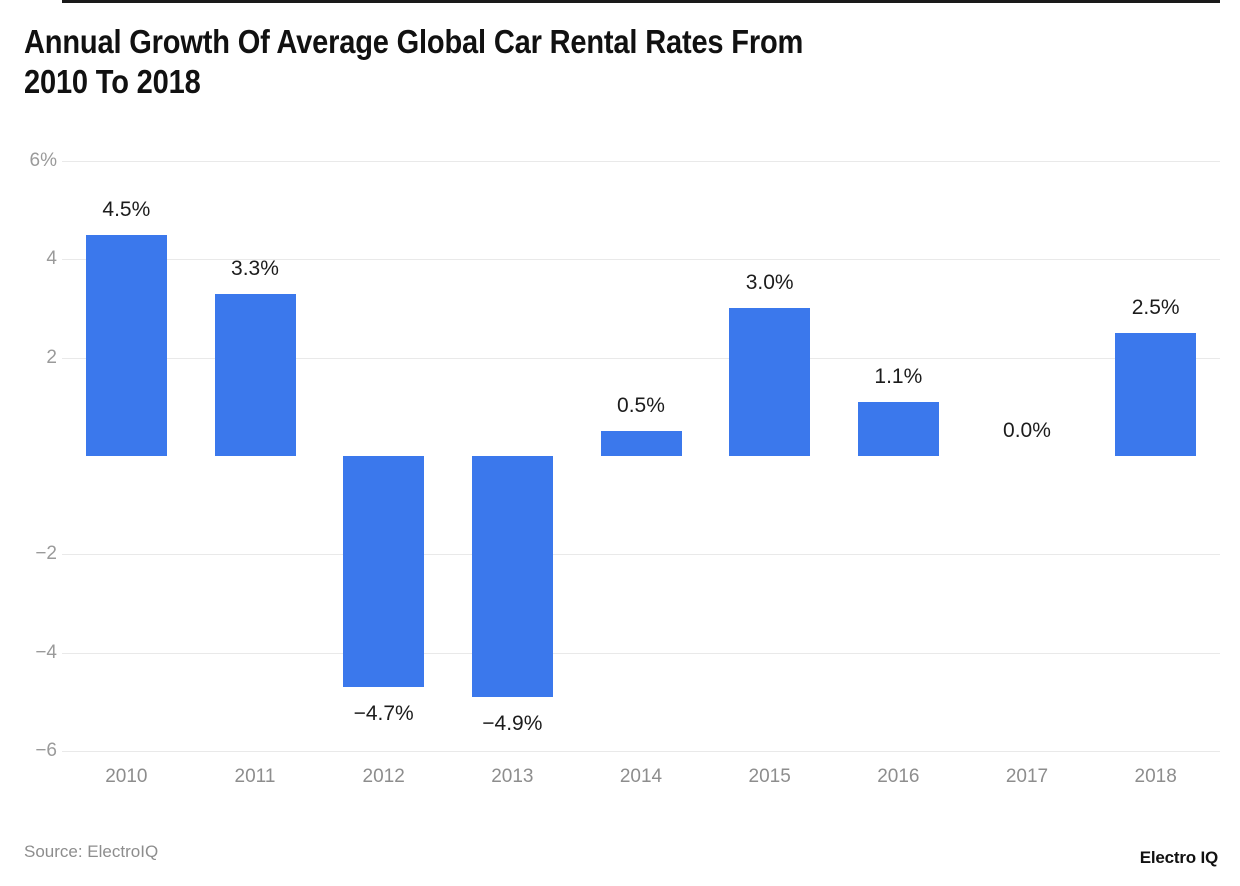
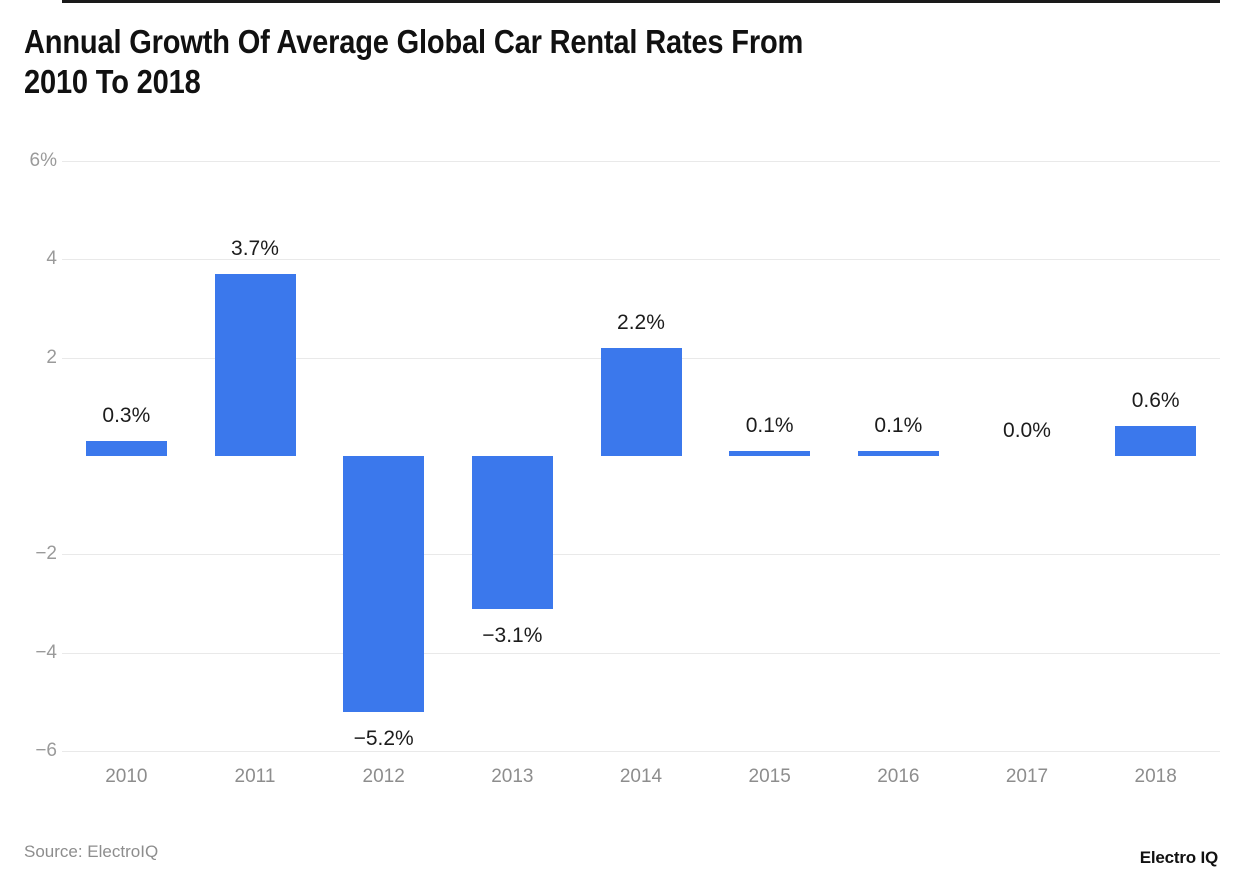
2010: 4.5% -> 0.3%
2011: 3.3% -> 3.7%
2012: −4.7% -> −5.2%
2013: −4.9% -> −3.1%
2014: 0.5% -> 2.2%
2015: 3.0% -> 0.1%
2016: 1.1% -> 0.1%
2018: 2.5% -> 0.6%
